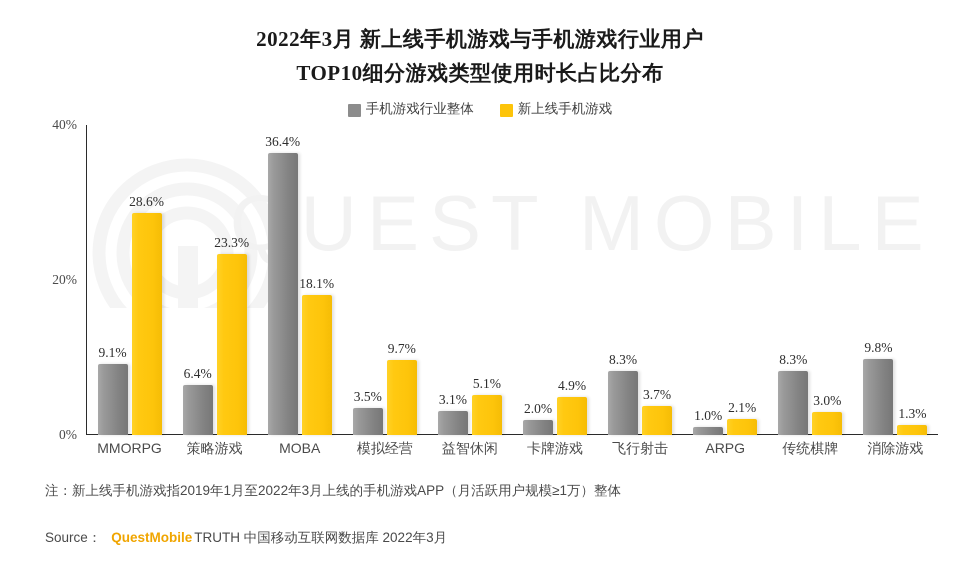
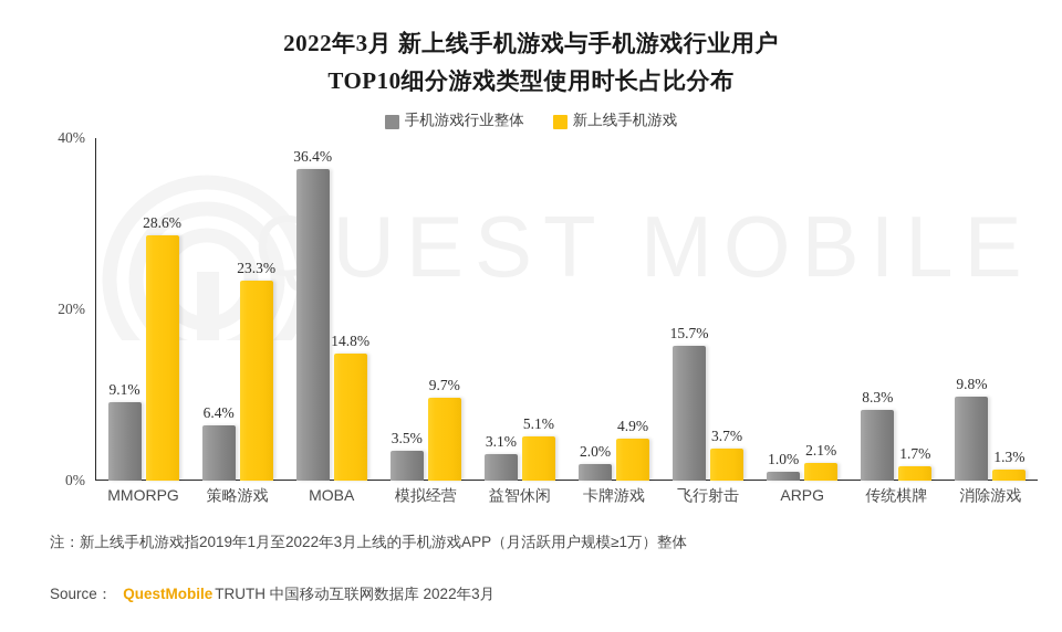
新上线手机游戏/MOBA: 18.1% -> 14.8%
手机游戏行业整体/飞行射击: 8.3% -> 15.7%
新上线手机游戏/传统棋牌: 3.0% -> 1.7%
